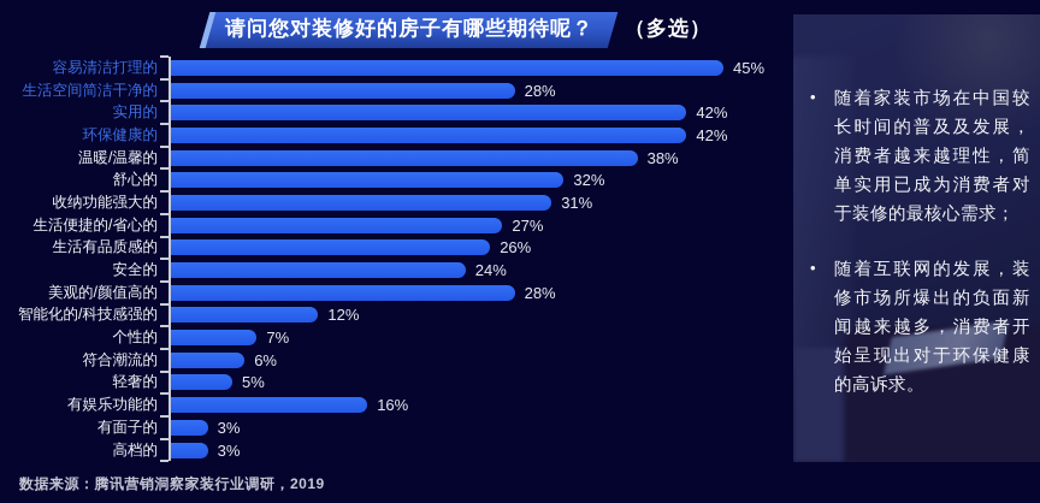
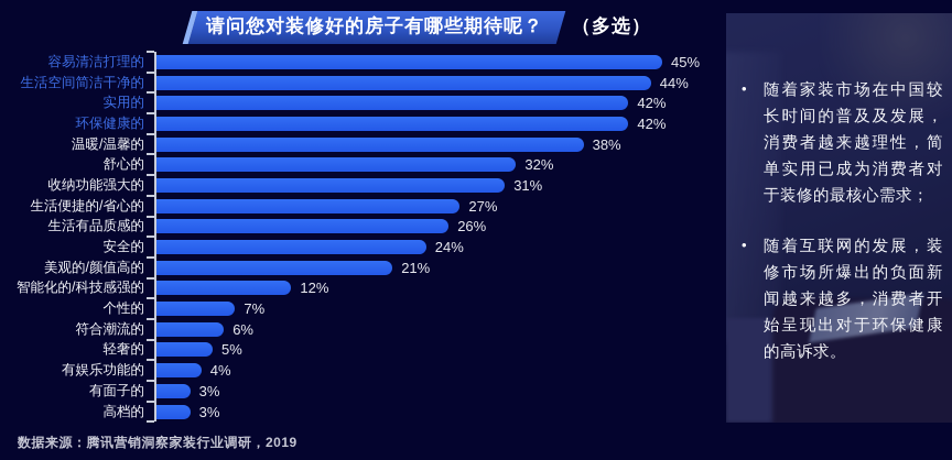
生活空间简洁干净的: 28% -> 44%
美观的/颜值高的: 28% -> 21%
有娱乐功能的: 16% -> 4%
